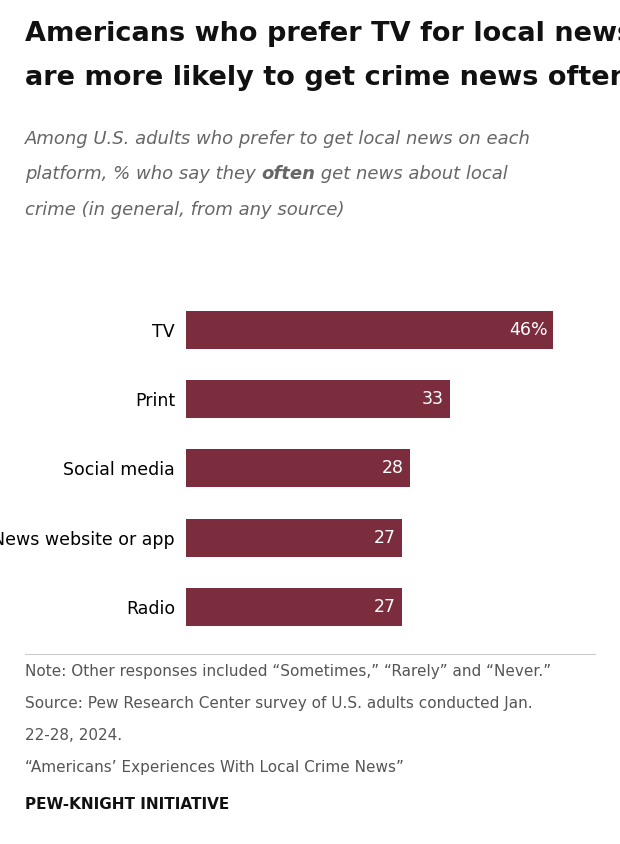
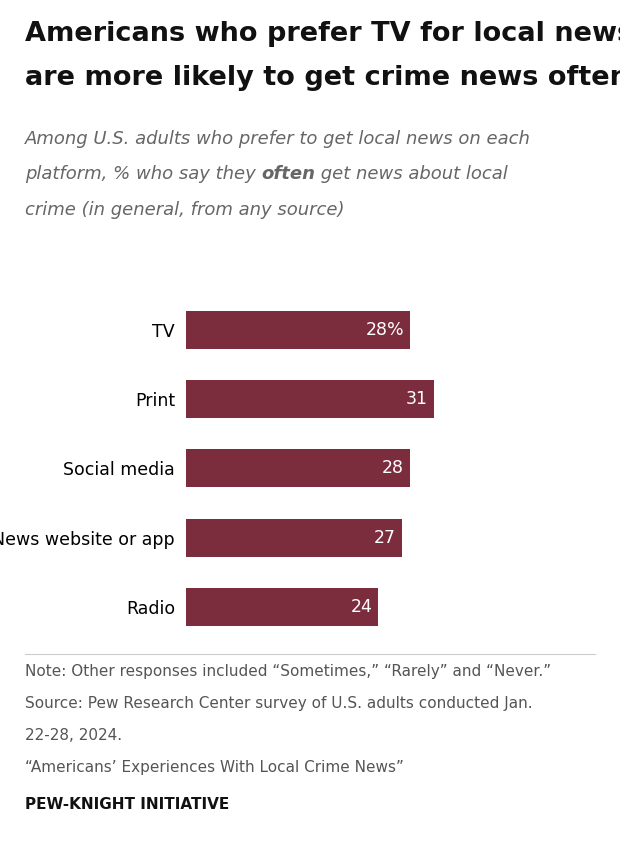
TV: 46% -> 28%
Print: 33 -> 31
Radio: 27 -> 24
